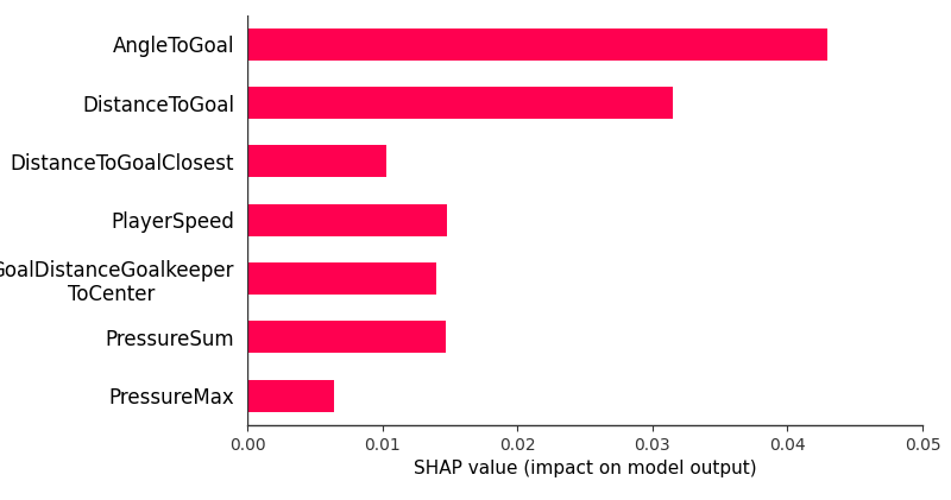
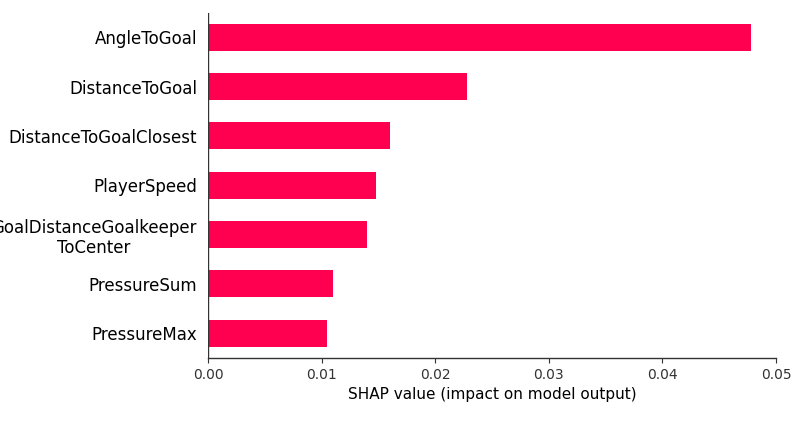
AngleToGoal: 0.0430 -> 0.0478
DistanceToGoal: 0.0315 -> 0.0228
DistanceToGoalClosest: 0.0103 -> 0.0160
PressureSum: 0.0147 -> 0.0110
PressureMax: 0.0064 -> 0.0105
